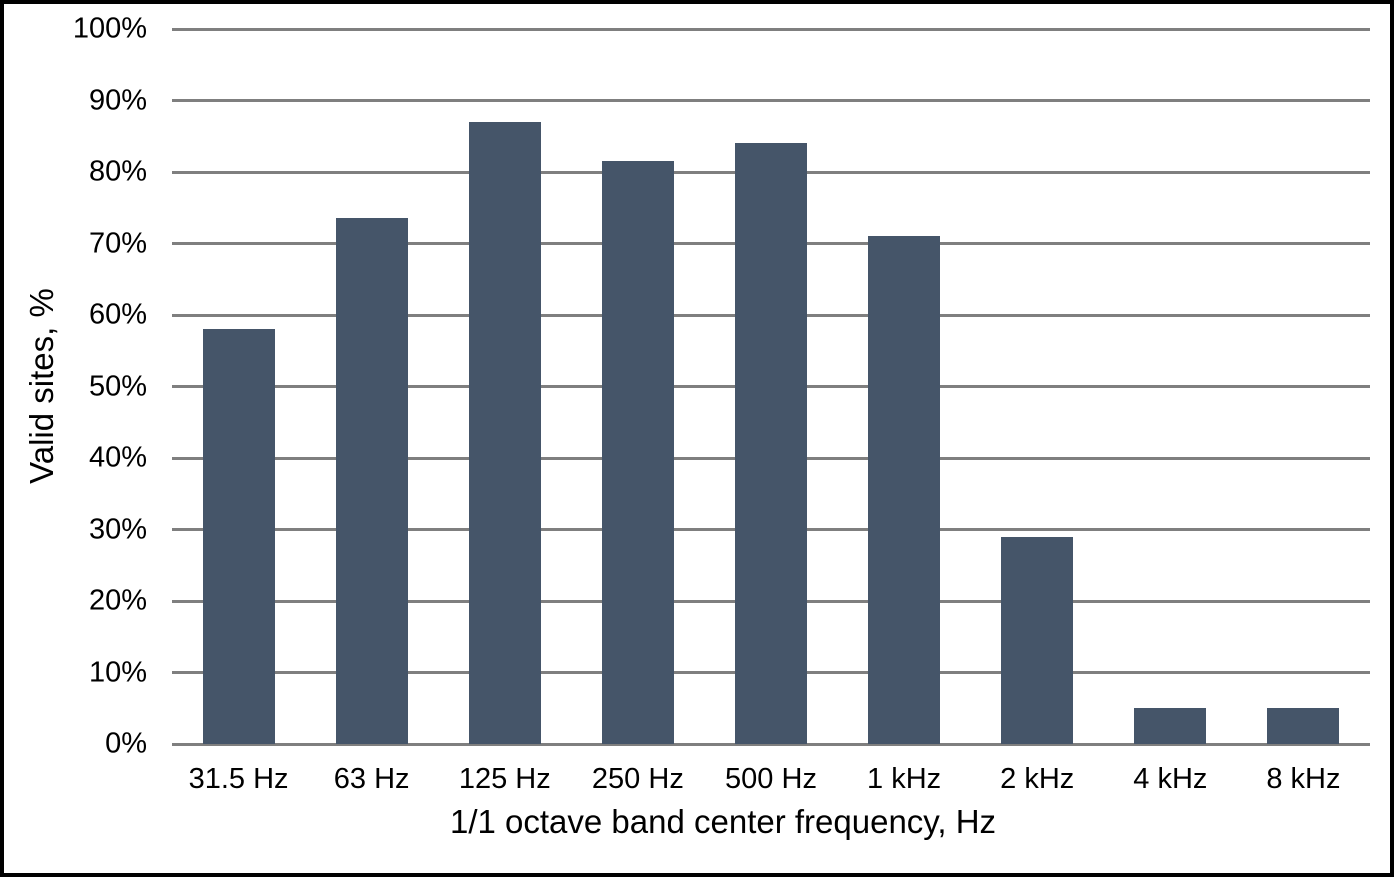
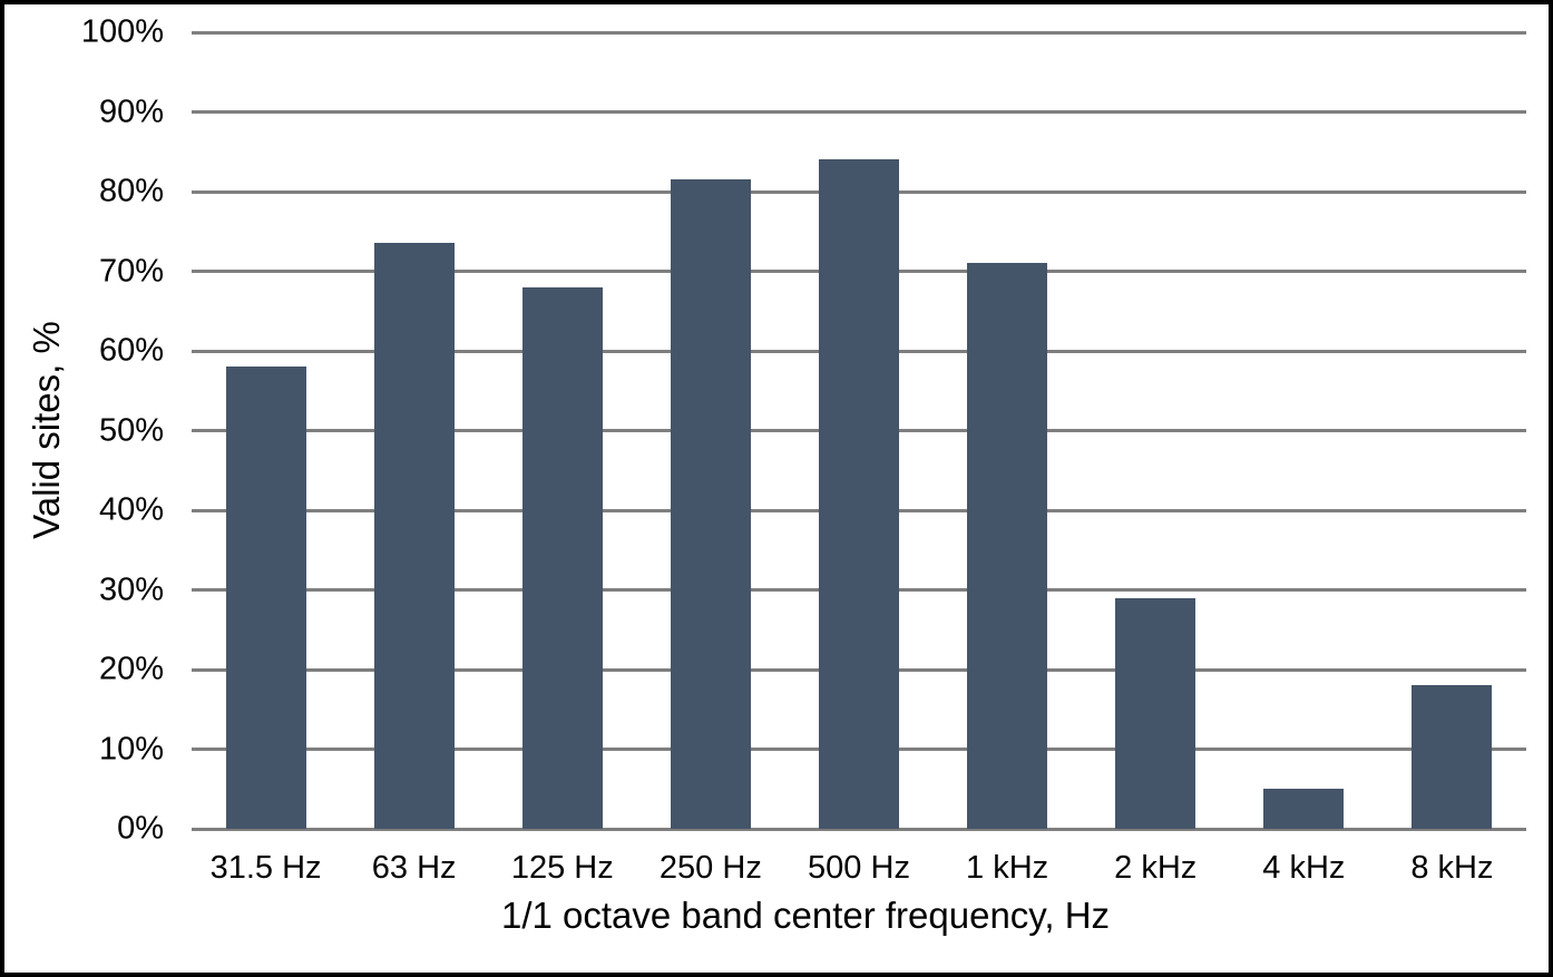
125 Hz: 87% -> 68%
8 kHz: 5% -> 18%
